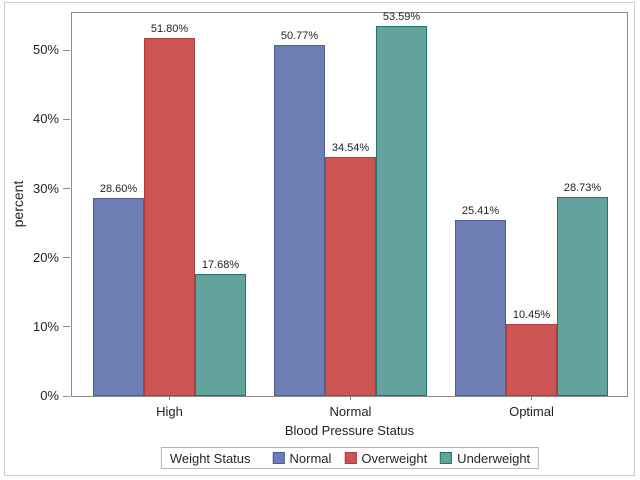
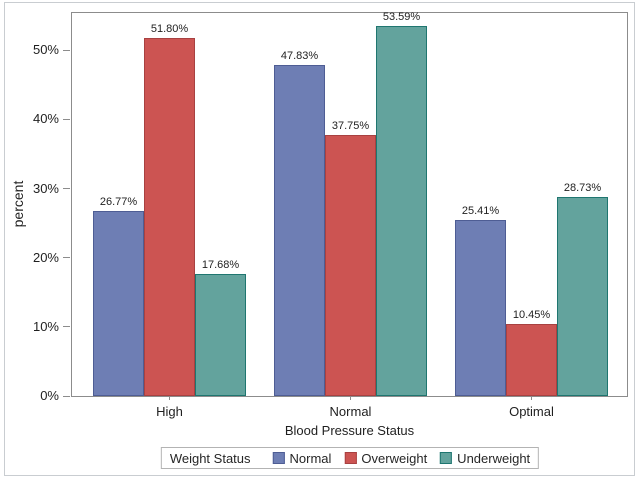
Normal/High: 28.60% -> 26.77%
Normal/Normal: 50.77% -> 47.83%
Overweight/Normal: 34.54% -> 37.75%
